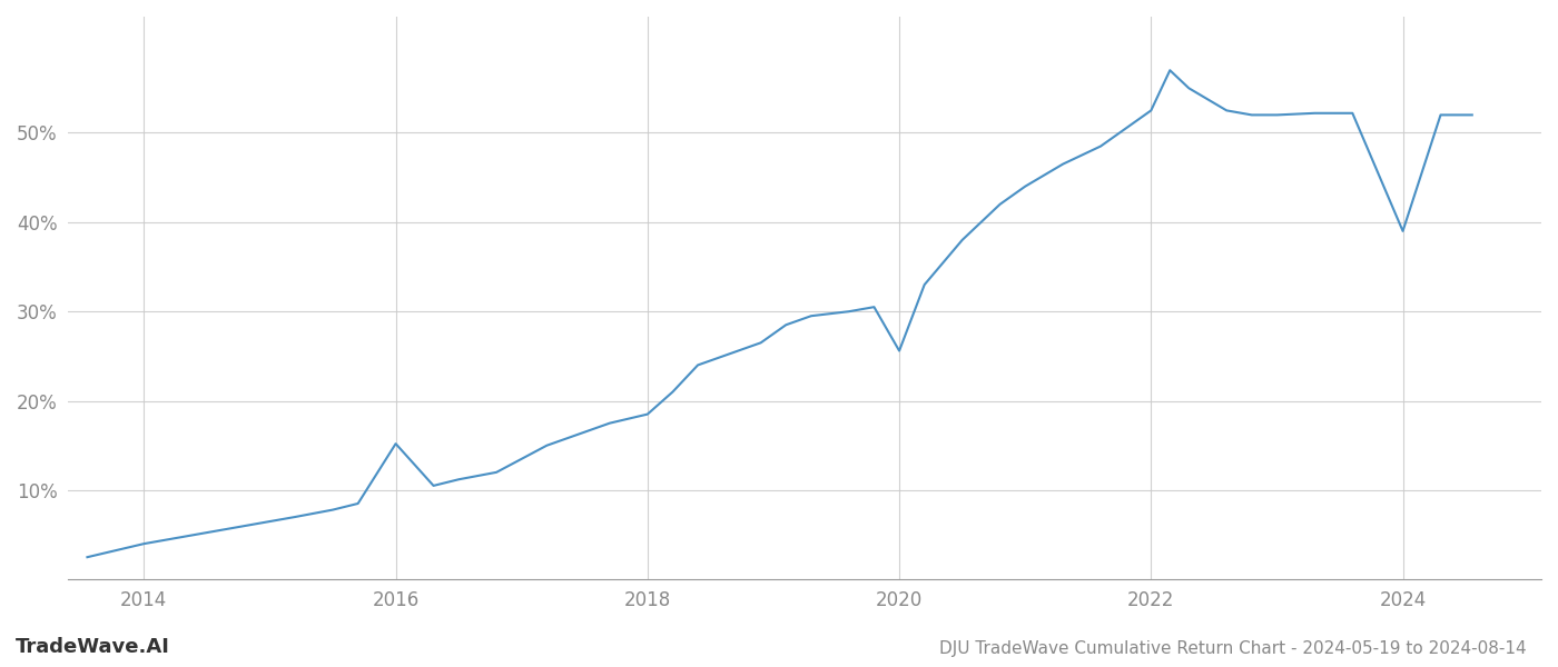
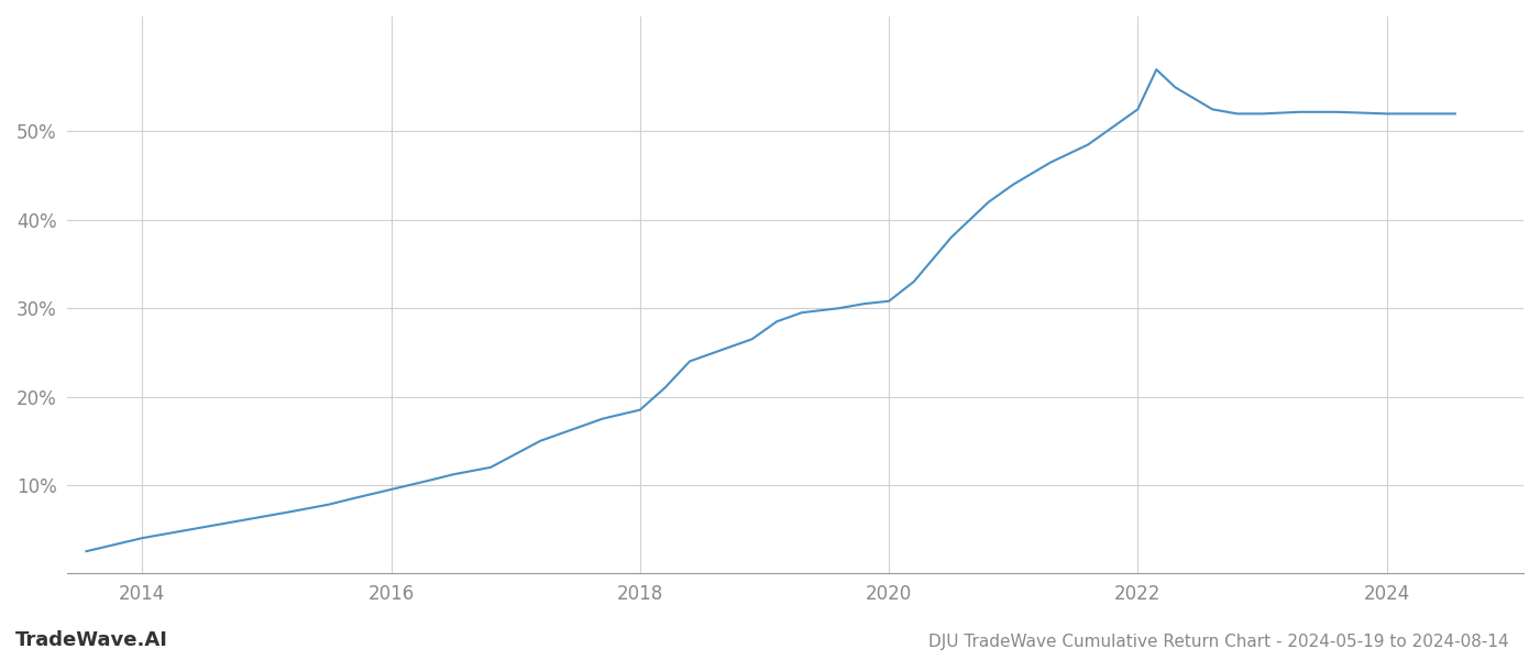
2016: 15.2% -> 9.5%
2020: 25.6% -> 30.8%
2024: 39.0% -> 52.0%
